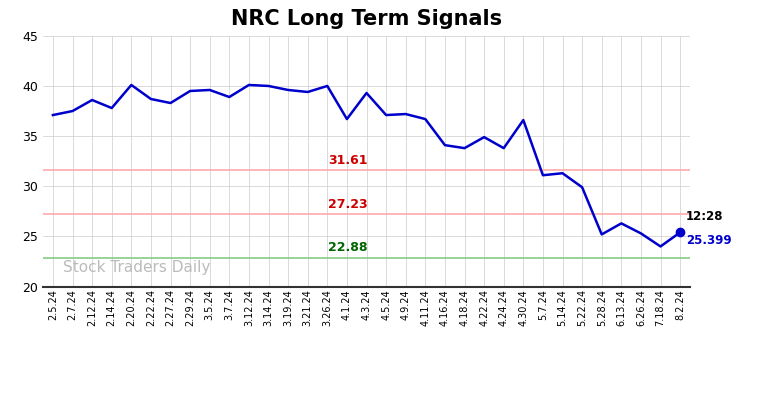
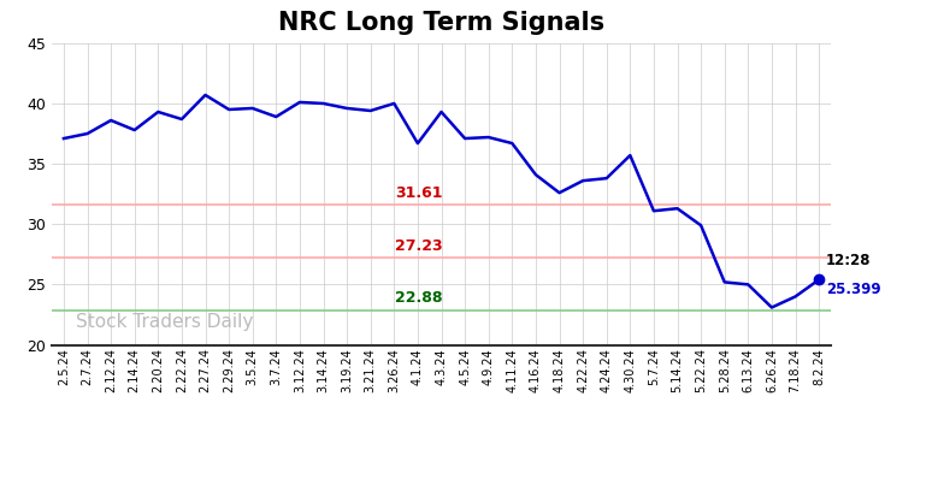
2.20.24: 40.1 -> 39.3
2.27.24: 38.3 -> 40.7
4.18.24: 33.8 -> 32.6
4.22.24: 34.9 -> 33.6
4.30.24: 36.6 -> 35.7
6.13.24: 26.3 -> 25.0
6.26.24: 25.3 -> 23.1
